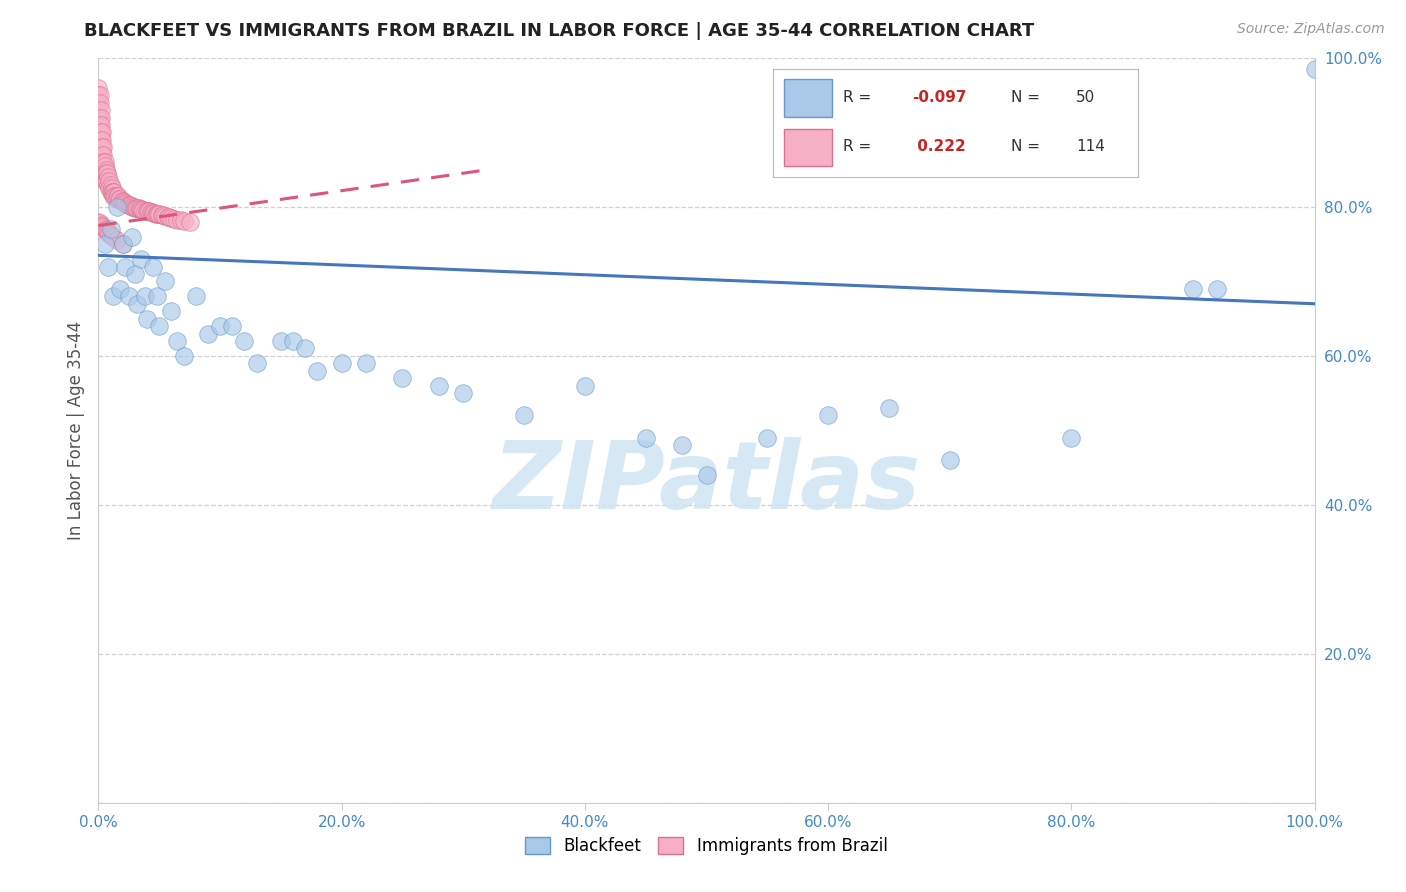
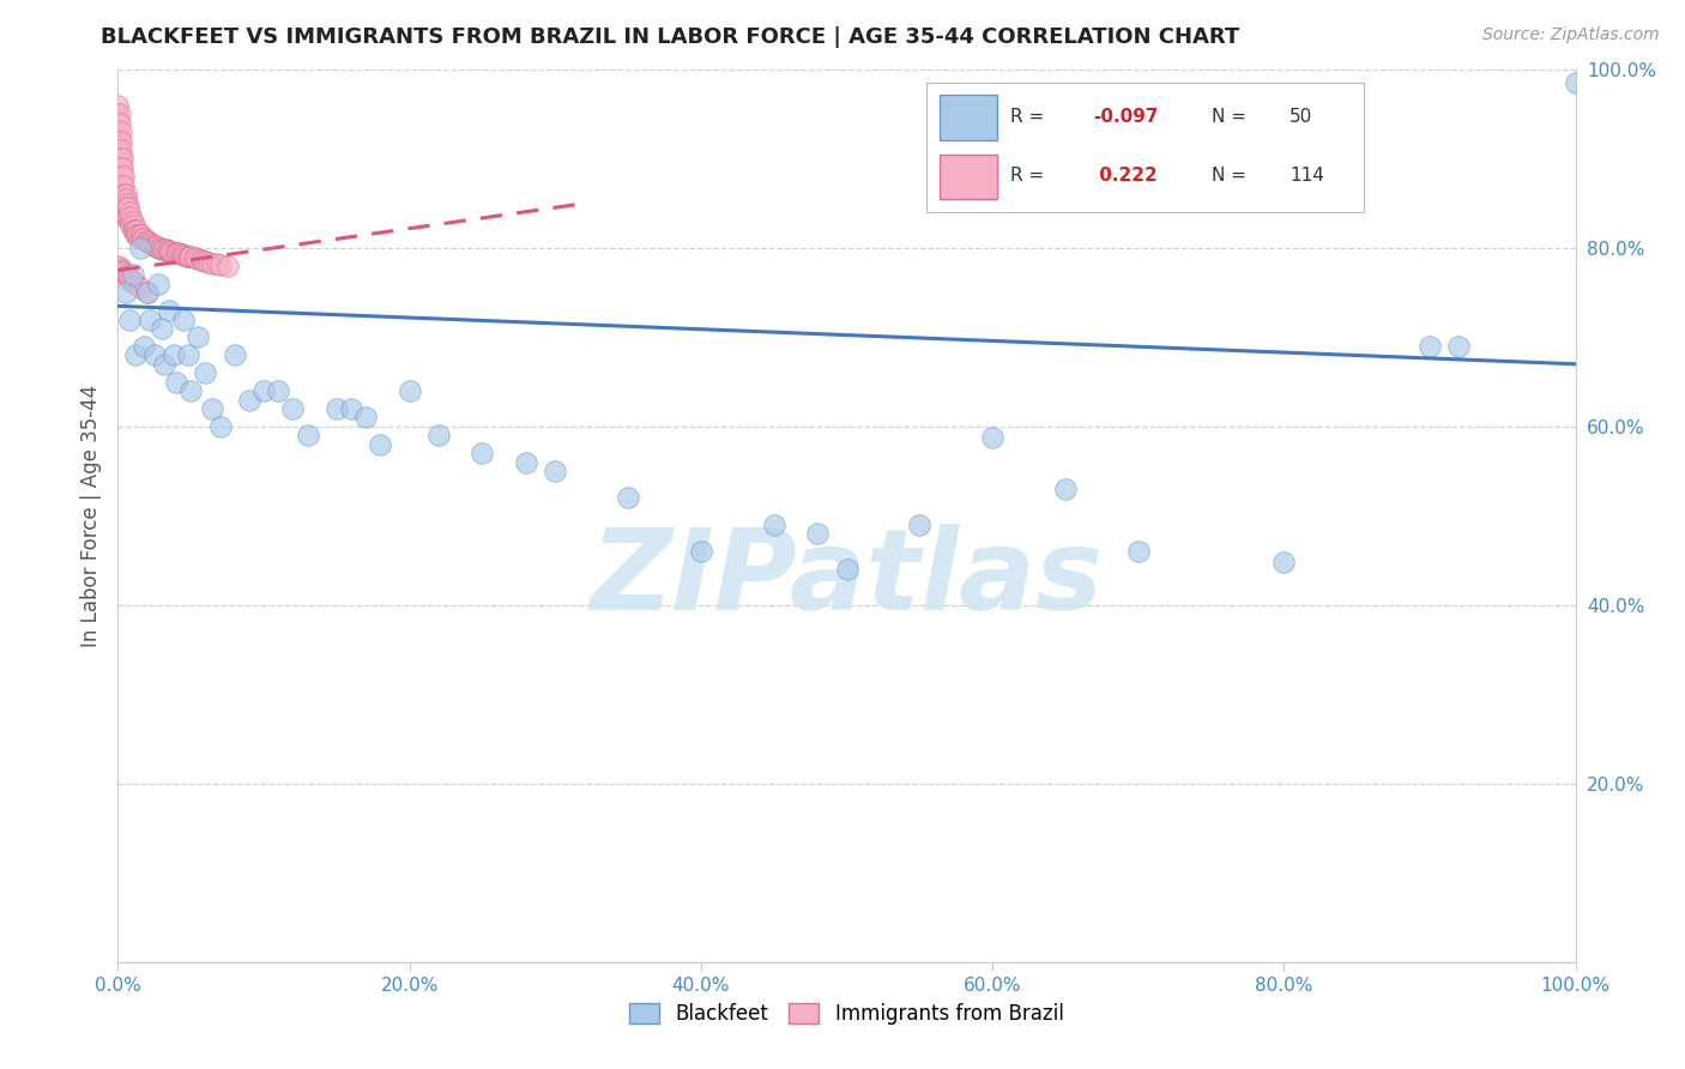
Blackfeet/20.0%: 59.0% -> 64.0%
Blackfeet/40.0%: 56.0% -> 46.0%
Blackfeet/60.0%: 52.0% -> 58.8%
Blackfeet/80.0%: 49.0% -> 44.8%
